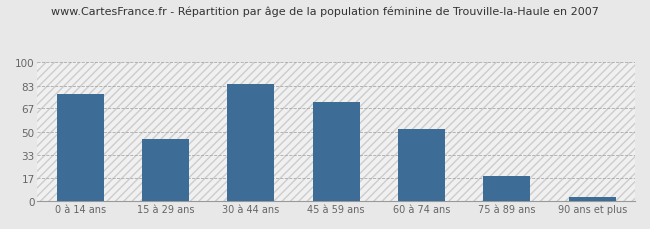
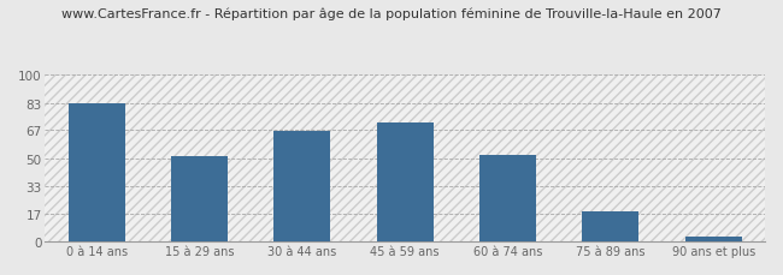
0 à 14 ans: 77 -> 83
15 à 29 ans: 45 -> 51
30 à 44 ans: 84 -> 66
